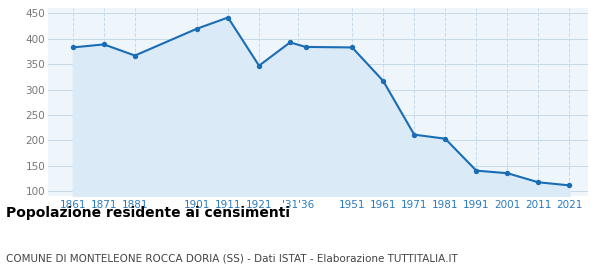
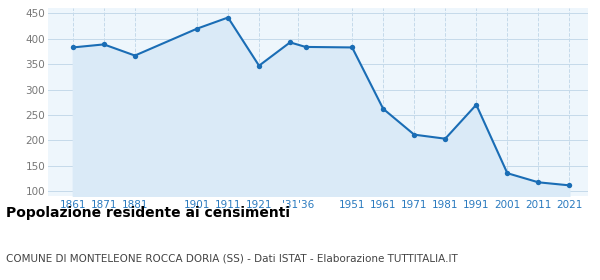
1961: 317 -> 262
1991: 140 -> 270
